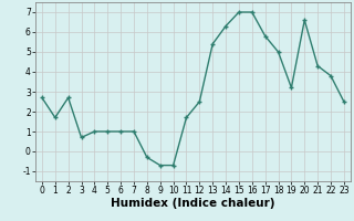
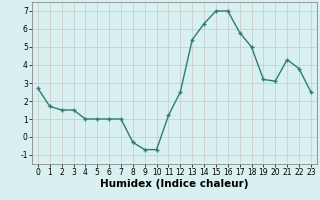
2: 2.7 -> 1.5
3: 0.7 -> 1.5
11: 1.7 -> 1.2
20: 6.6 -> 3.1
